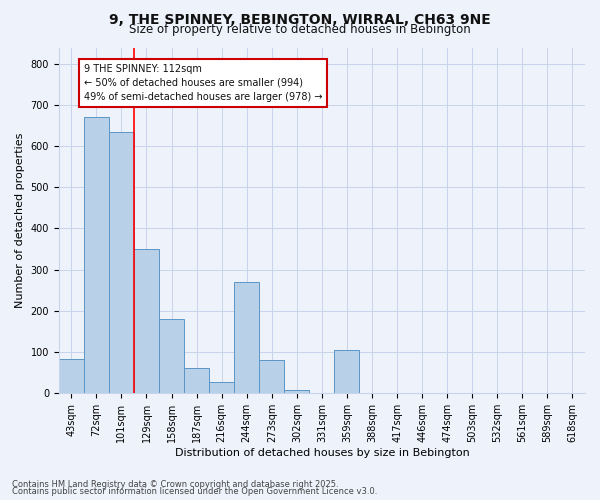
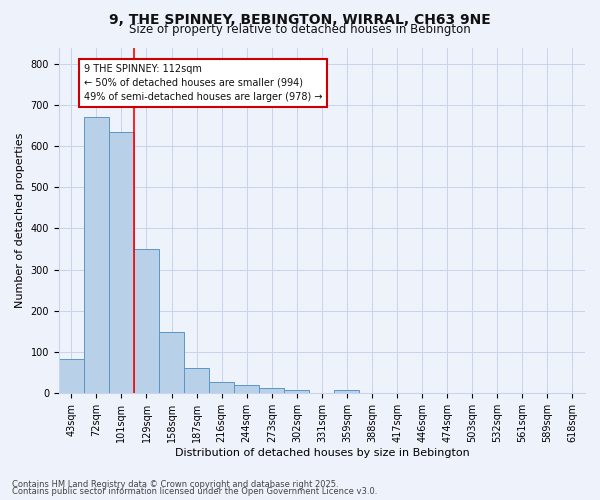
158sqm: 180 -> 148
244sqm: 270 -> 18
273sqm: 80 -> 12
359sqm: 105 -> 8
